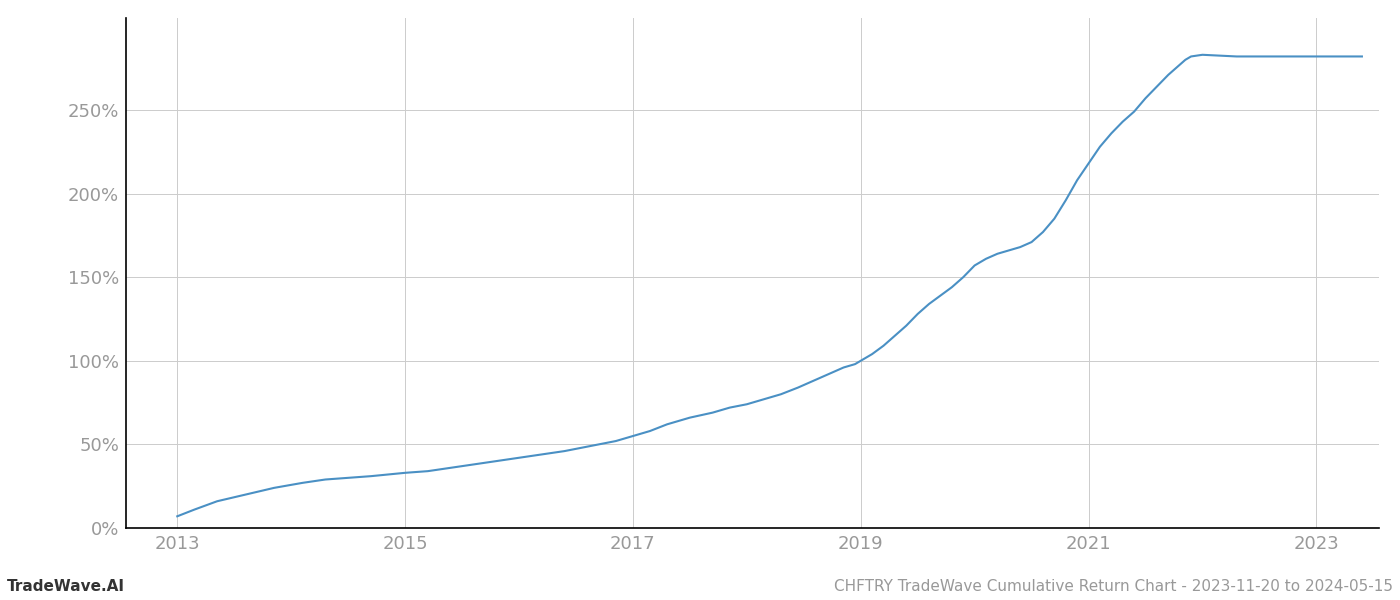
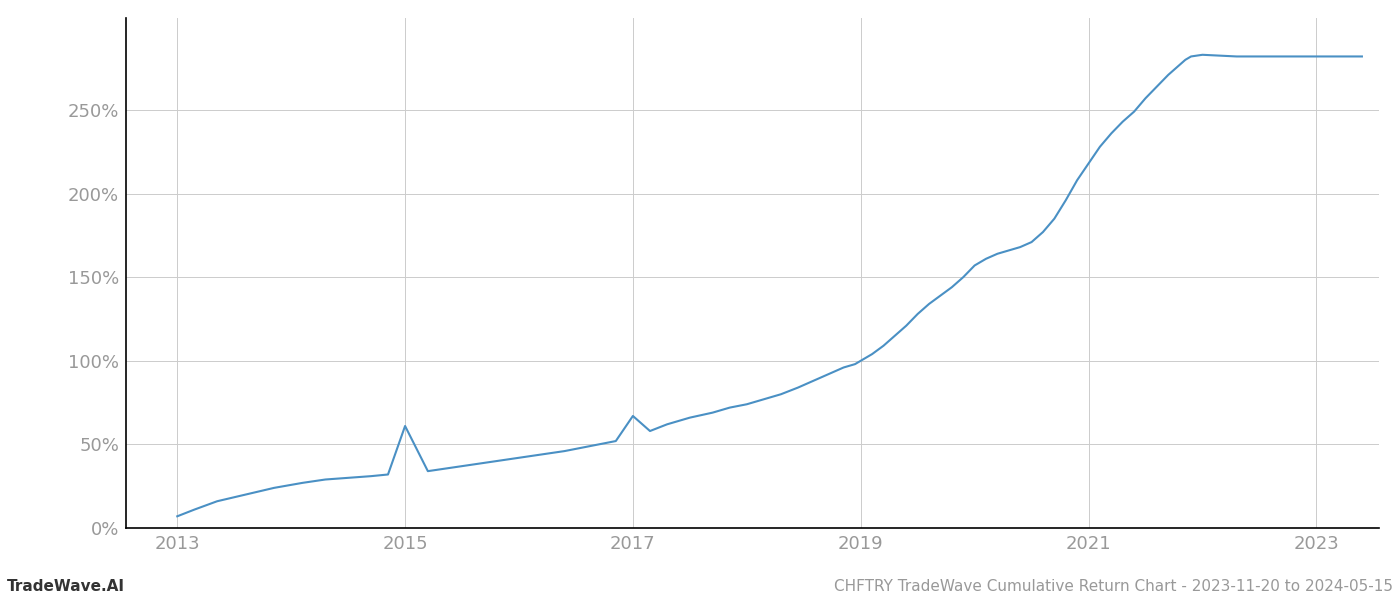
2015: 33% -> 61%
2017: 55% -> 67%
